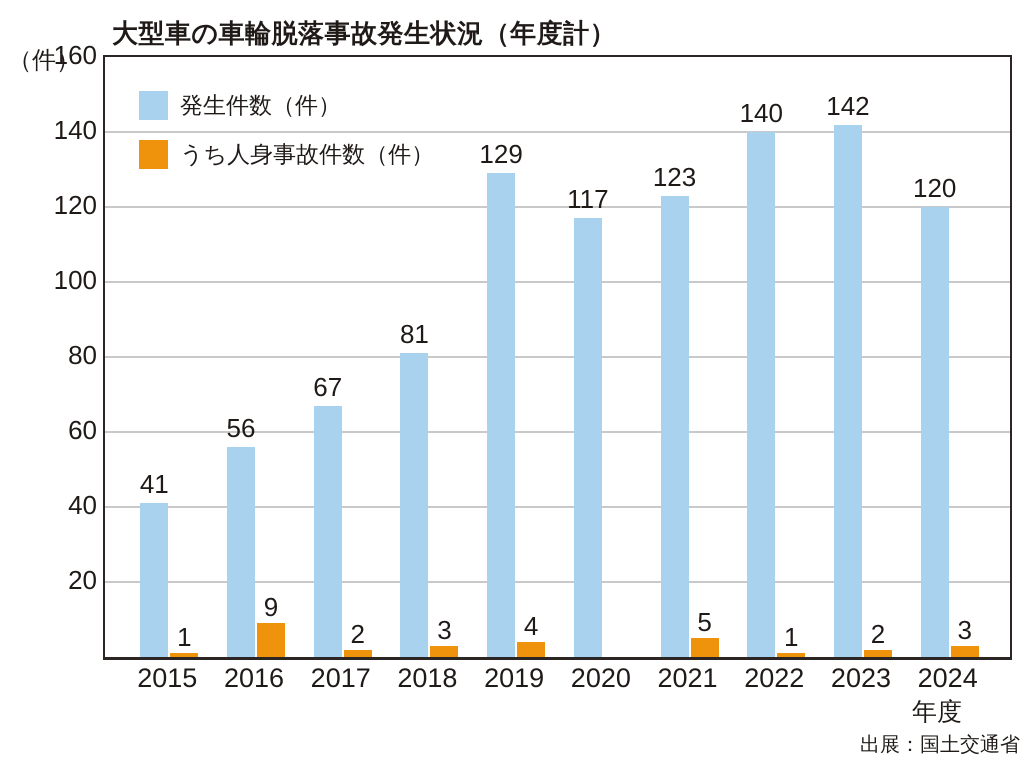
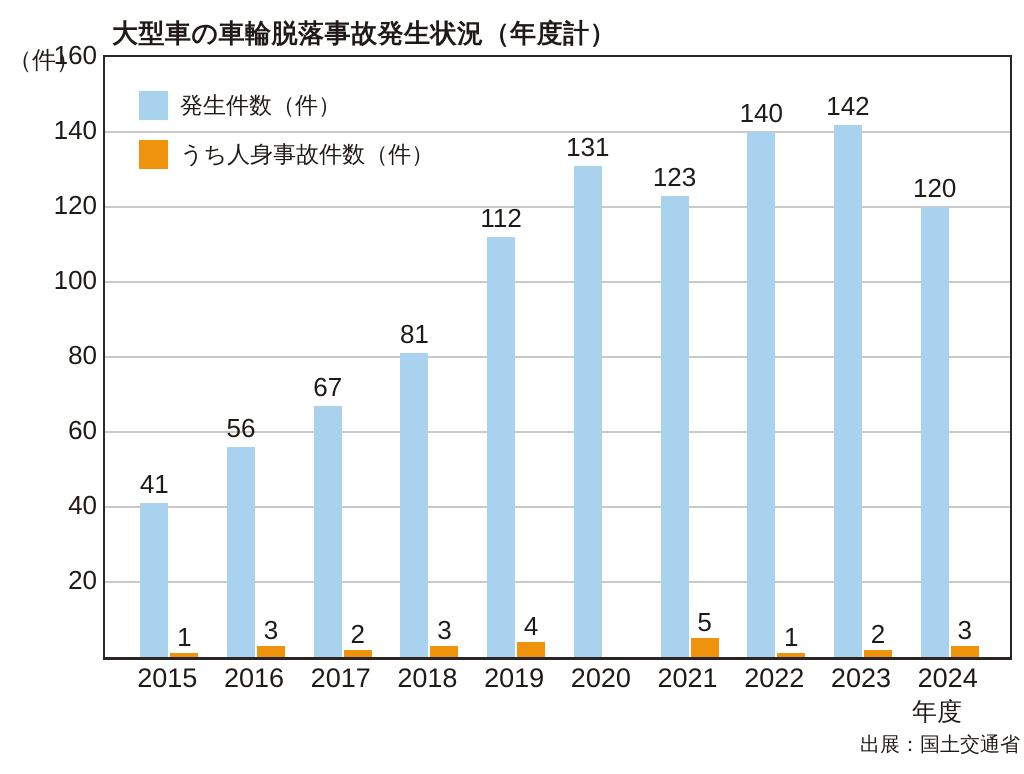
うち人身事故件数（件）/2016: 9 -> 3
発生件数（件）/2019: 129 -> 112
発生件数（件）/2020: 117 -> 131
